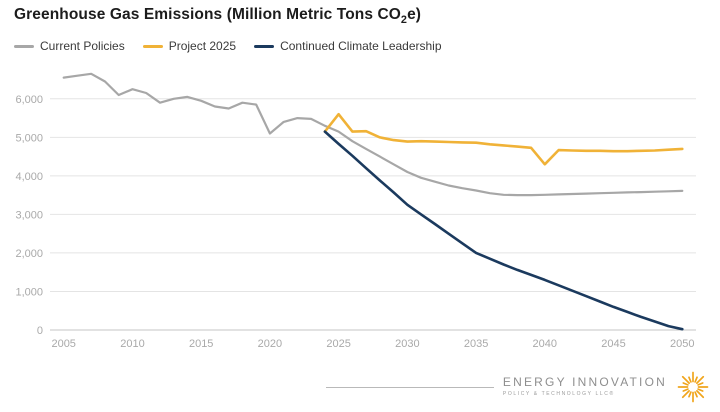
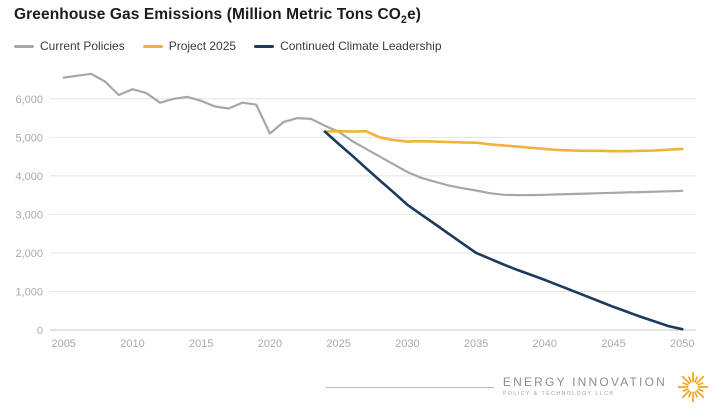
Project 2025/2025: 5600 -> 5200
Project 2025/2040: 4300 -> 4700
